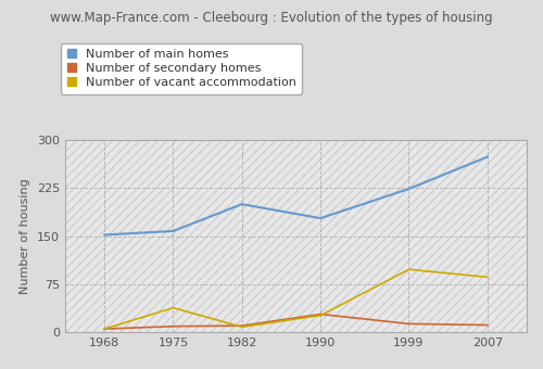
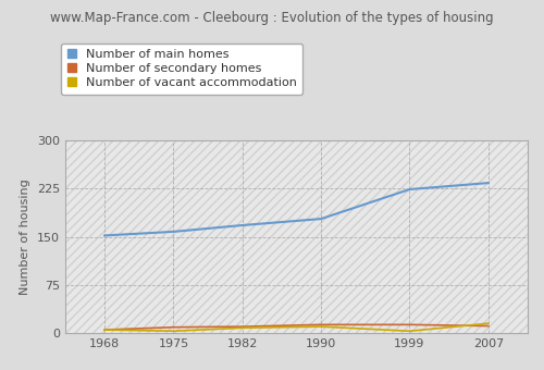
Number of vacant accommodation/1975: 38 -> 3
Number of main homes/1982: 200 -> 168
Number of secondary homes/1990: 28 -> 13
Number of vacant accommodation/1990: 26 -> 10
Number of vacant accommodation/1999: 98 -> 3
Number of main homes/2007: 274 -> 234
Number of vacant accommodation/2007: 86 -> 15
